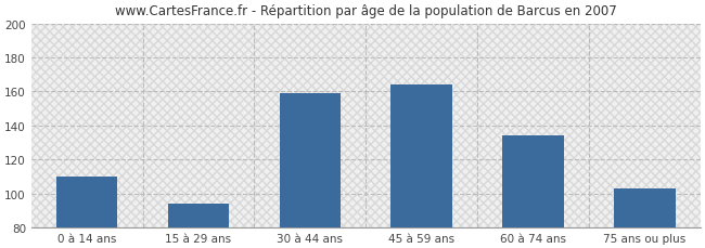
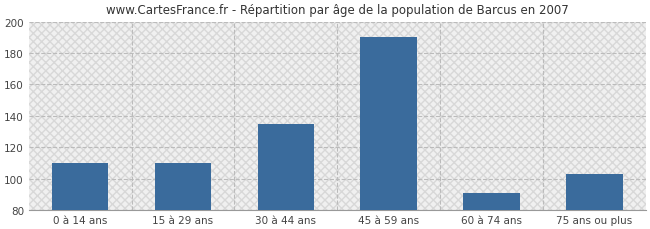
15 à 29 ans: 94 -> 110
30 à 44 ans: 159 -> 135
45 à 59 ans: 164 -> 190
60 à 74 ans: 134 -> 91
